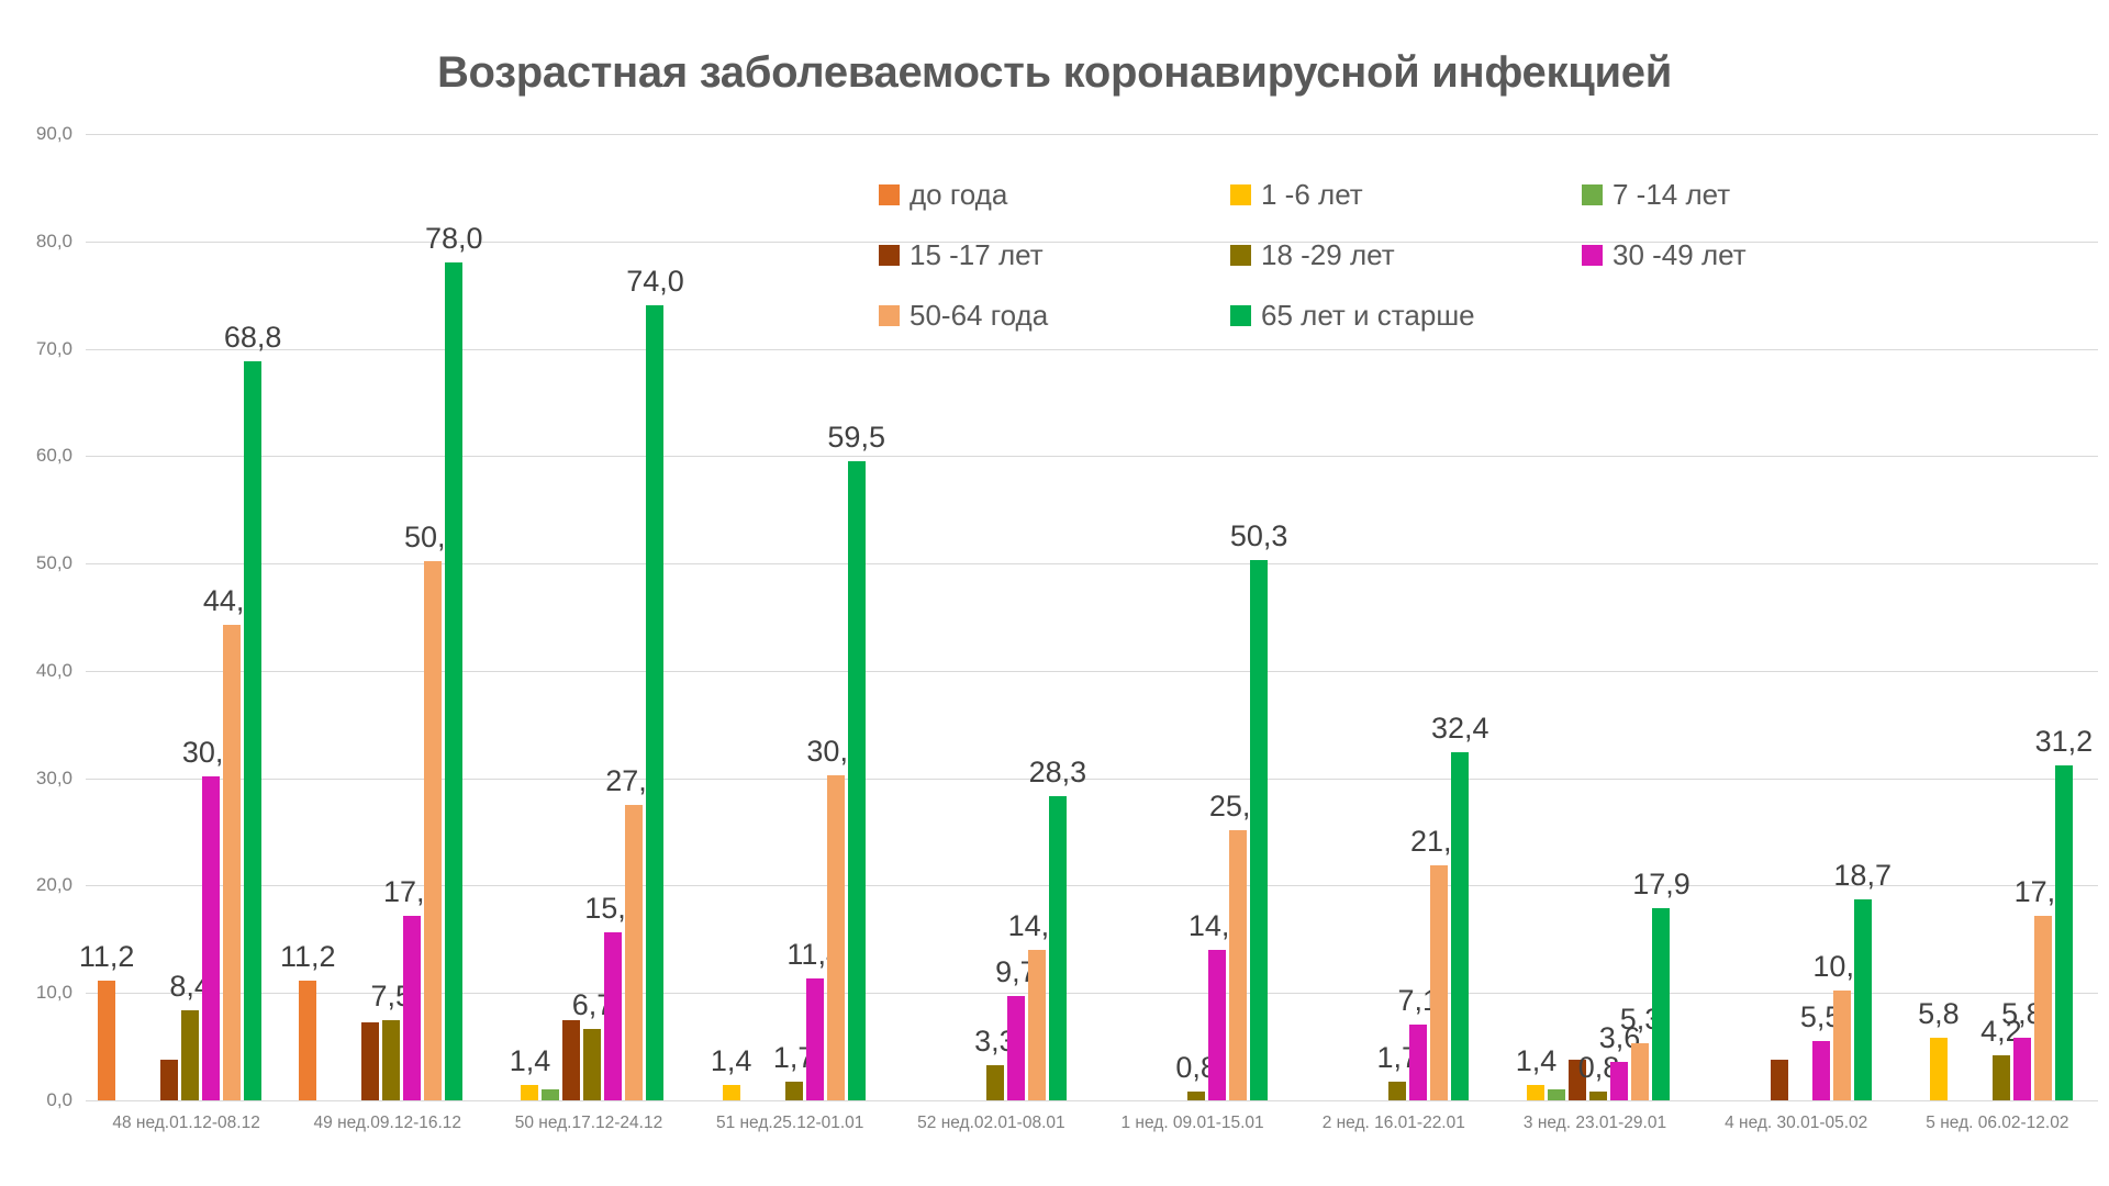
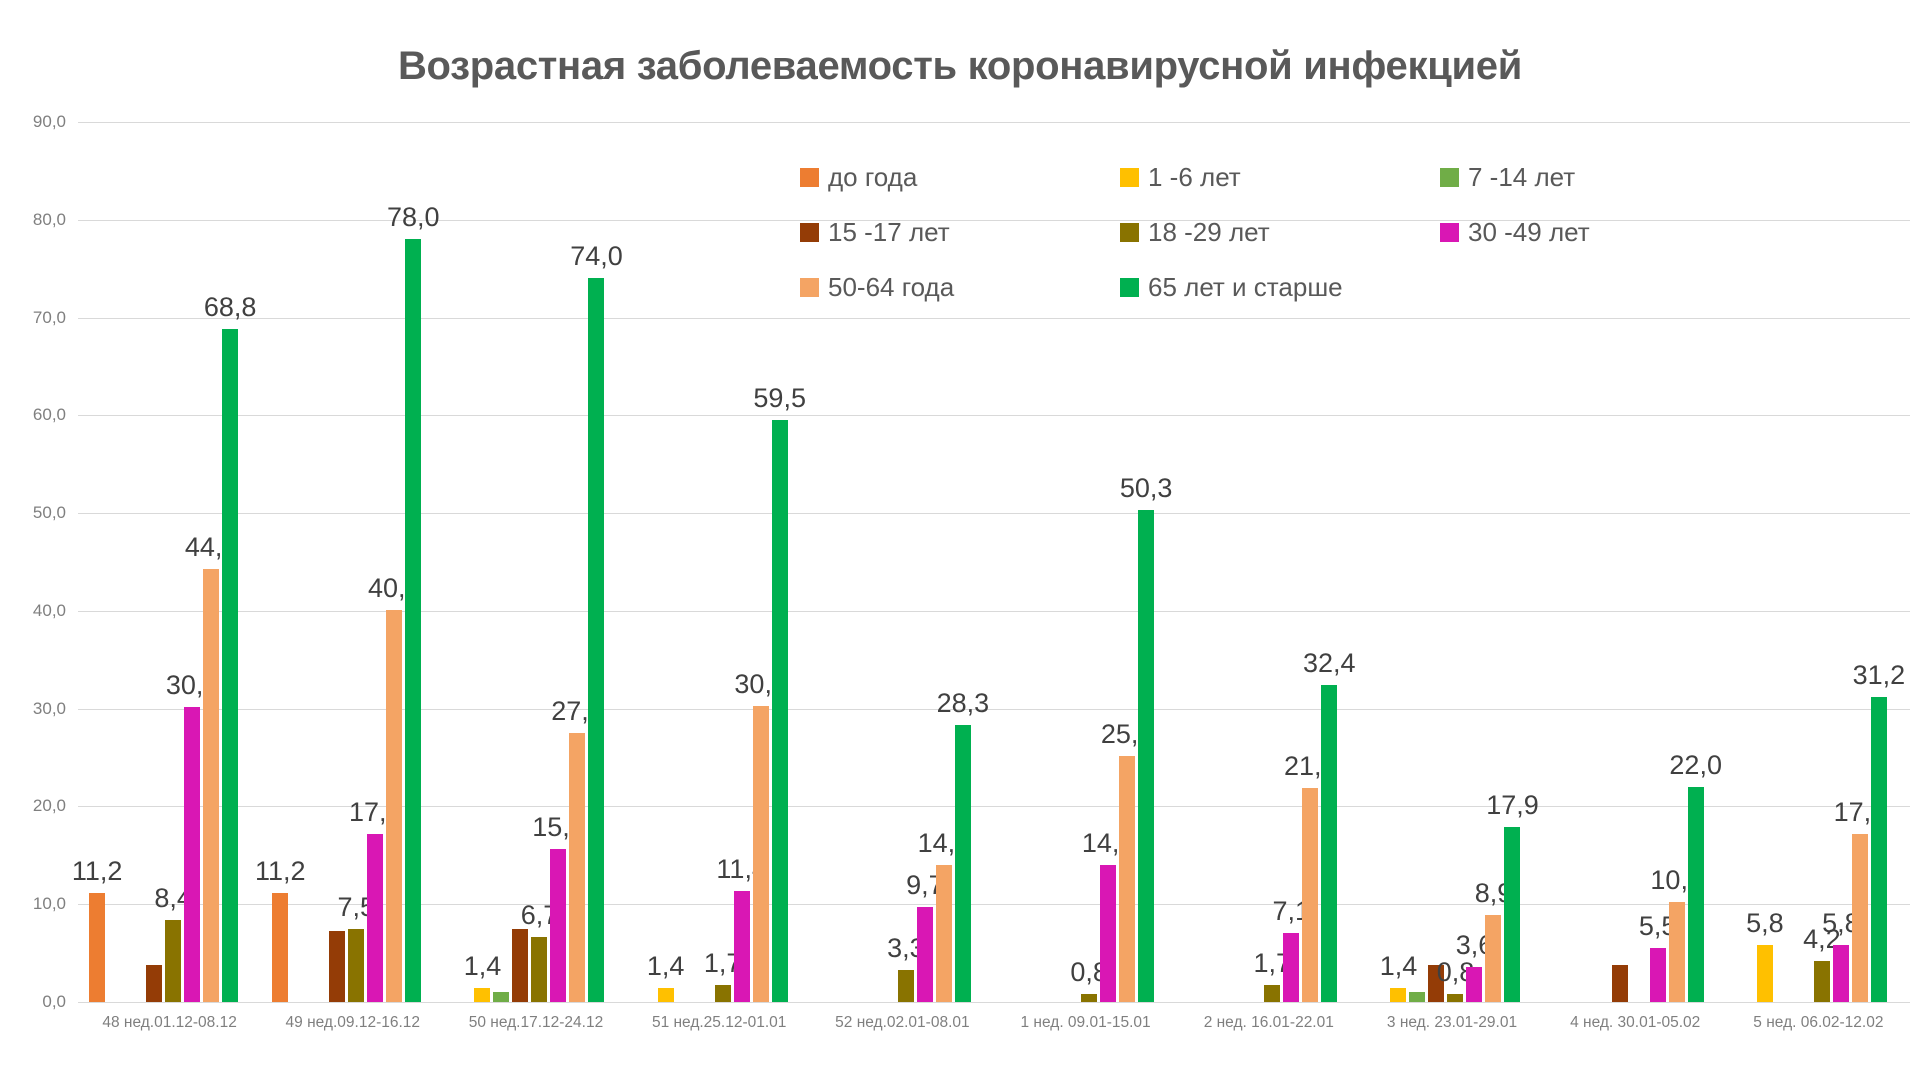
50-64 года/49 нед.09.12-16.12: 50,2 -> 40,1
50-64 года/3 нед. 23.01-29.01: 5,3 -> 8,9
65 лет и старше/4 нед. 30.01-05.02: 18,7 -> 22,0
